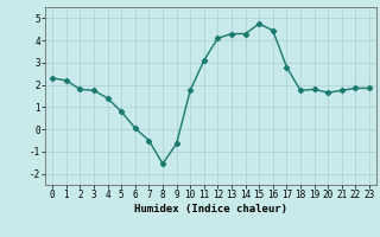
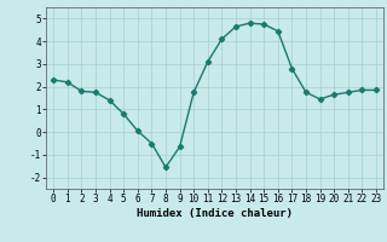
13: 4.3 -> 4.7
14: 4.3 -> 4.8
19: 1.8 -> 1.4
